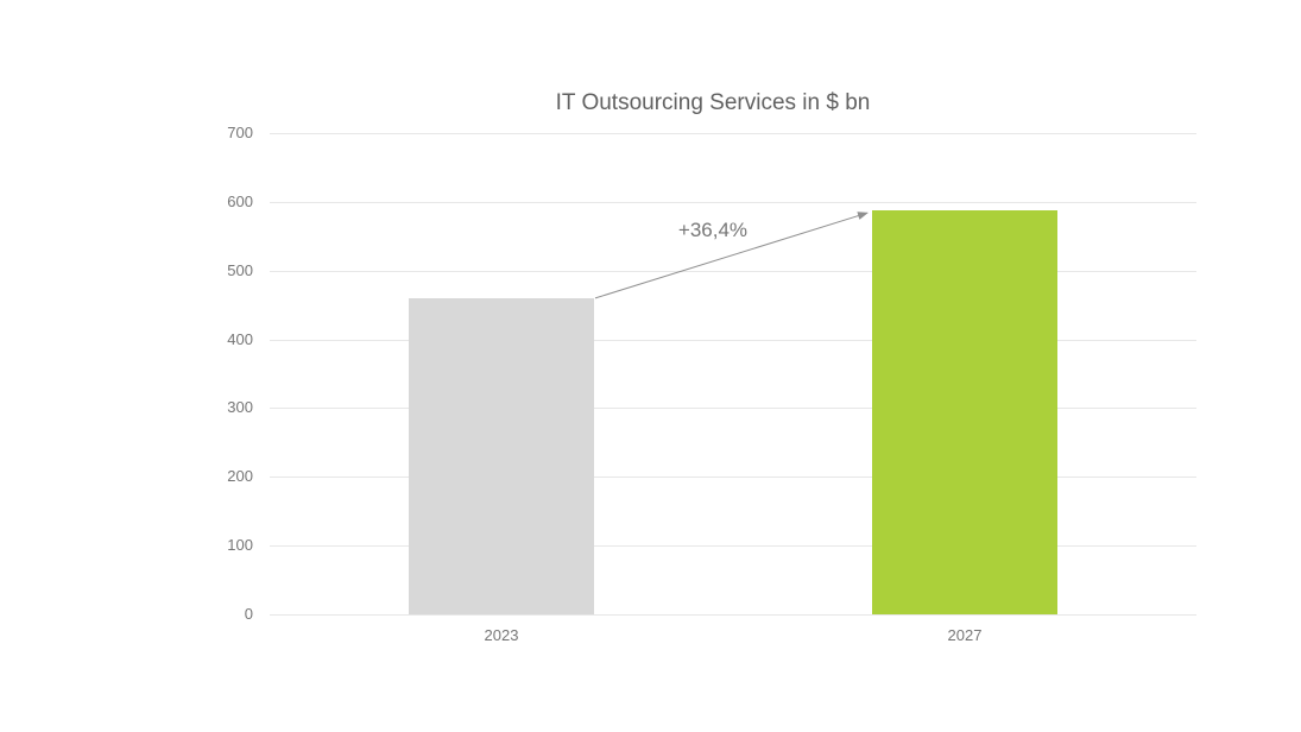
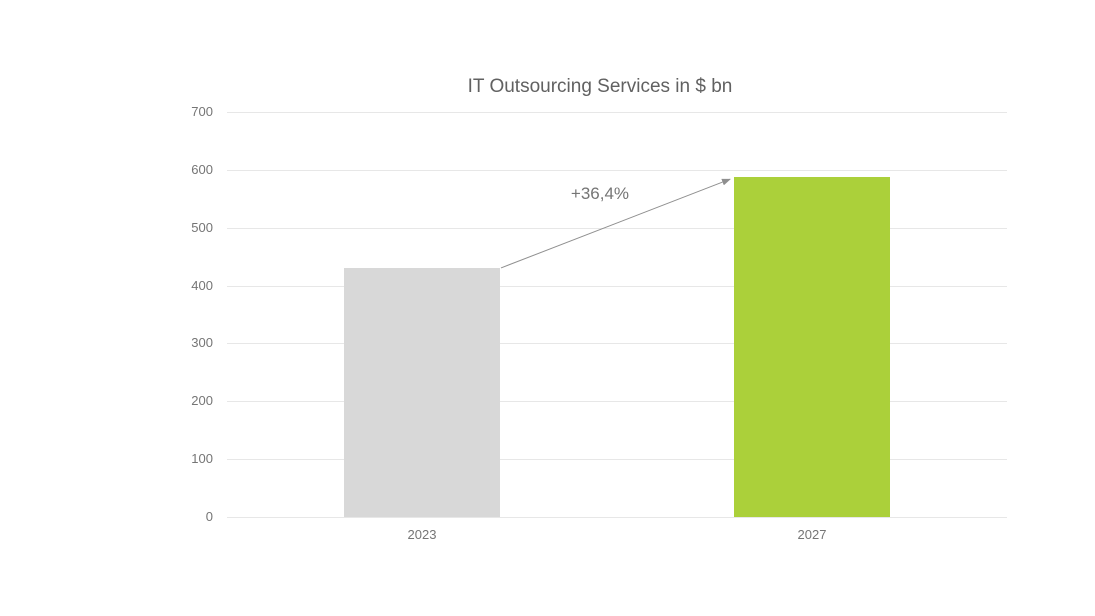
2023: 460 -> 430
